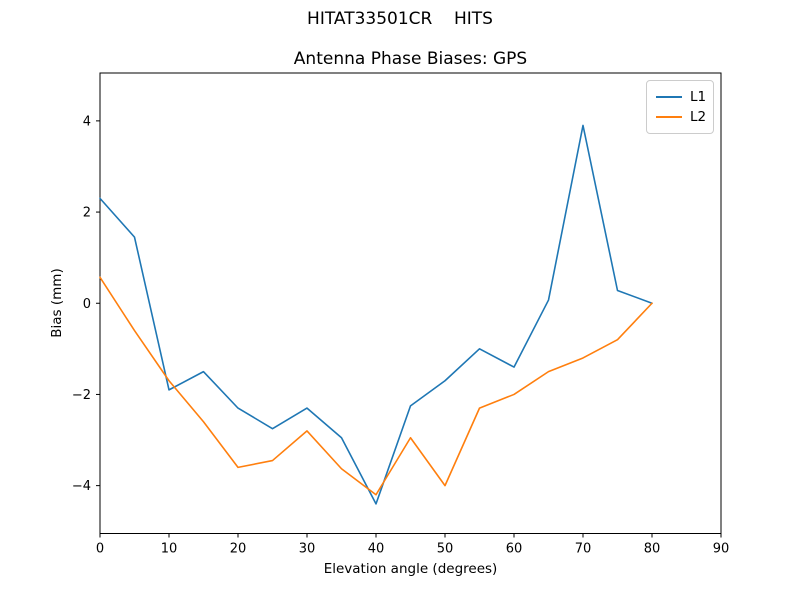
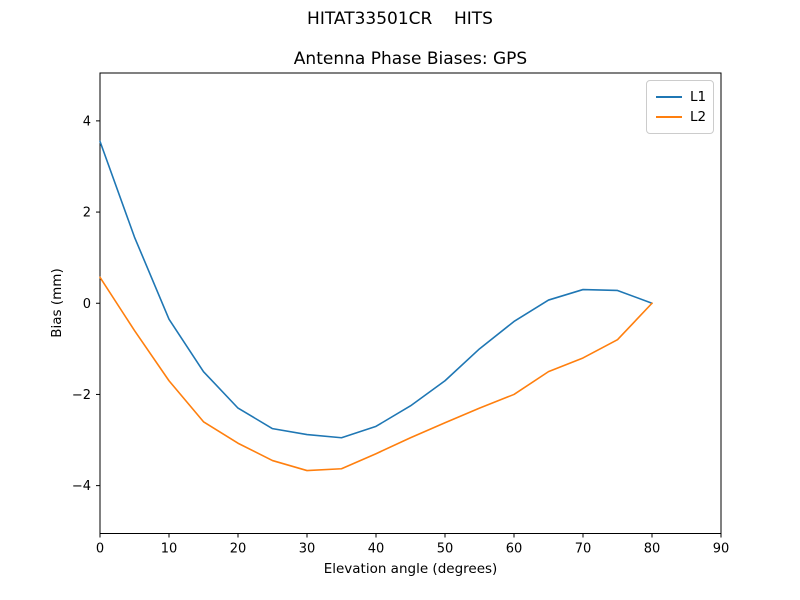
L1/0: 2.3 -> 3.5
L1/10: -1.9 -> -0.3
L2/20: -3.6 -> -3.1
L1/30: -2.3 -> -2.9
L2/30: -2.8 -> -3.7
L1/40: -4.4 -> -2.7
L2/40: -4.2 -> -3.3
L2/50: -4.0 -> -2.6
L1/60: -1.4 -> -0.4
L1/70: 3.9 -> 0.3
